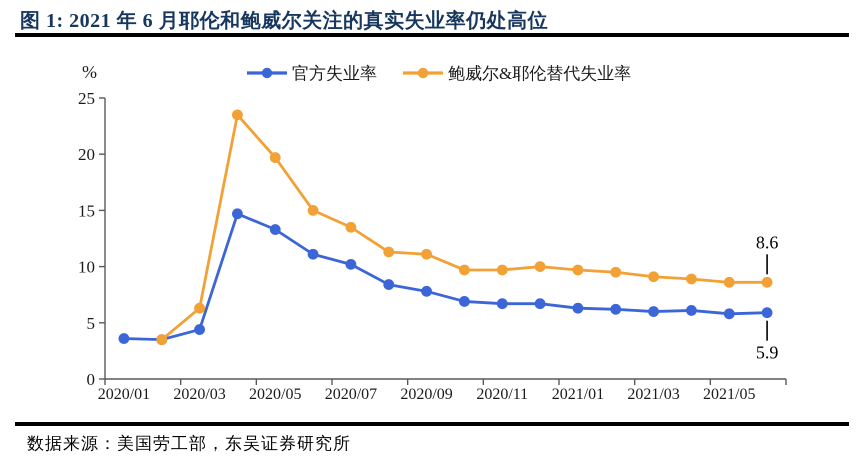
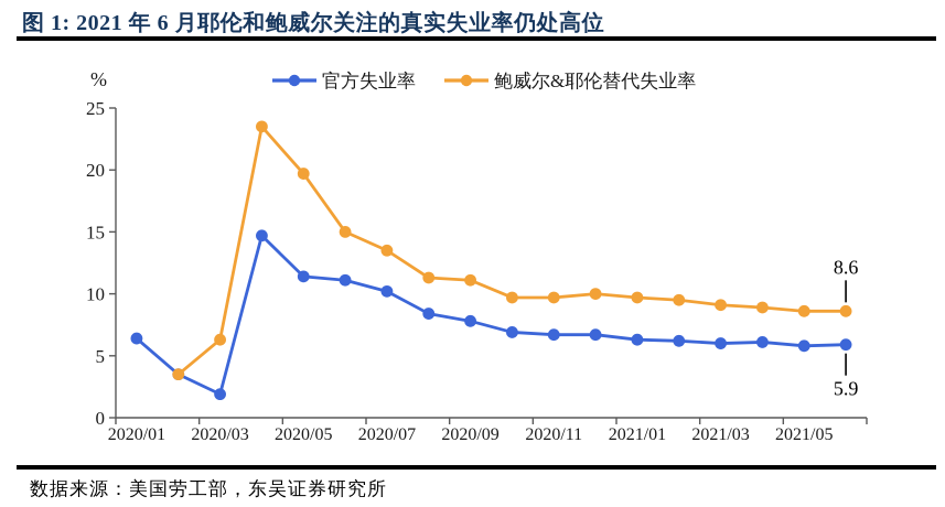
官方失业率/2020/01: 3.6 -> 6.4
官方失业率/2020/03: 4.4 -> 1.9
官方失业率/2020/05: 13.3 -> 11.4
